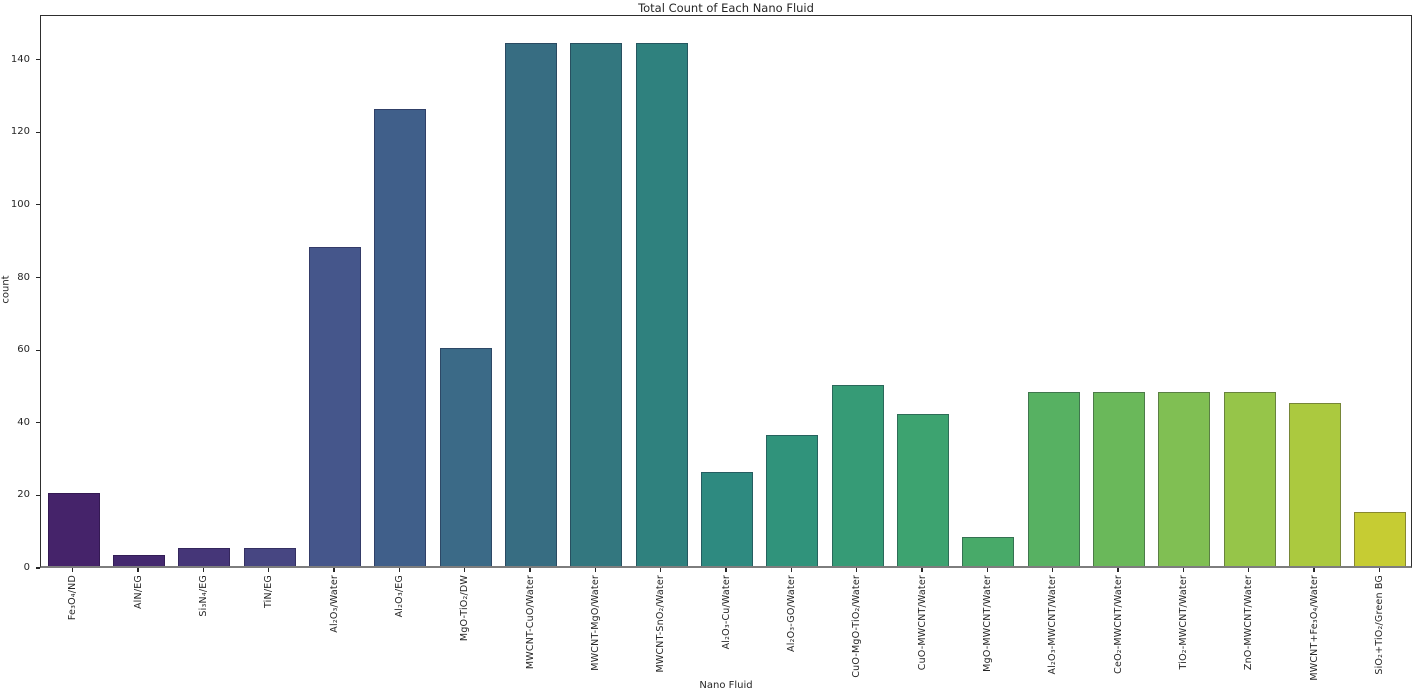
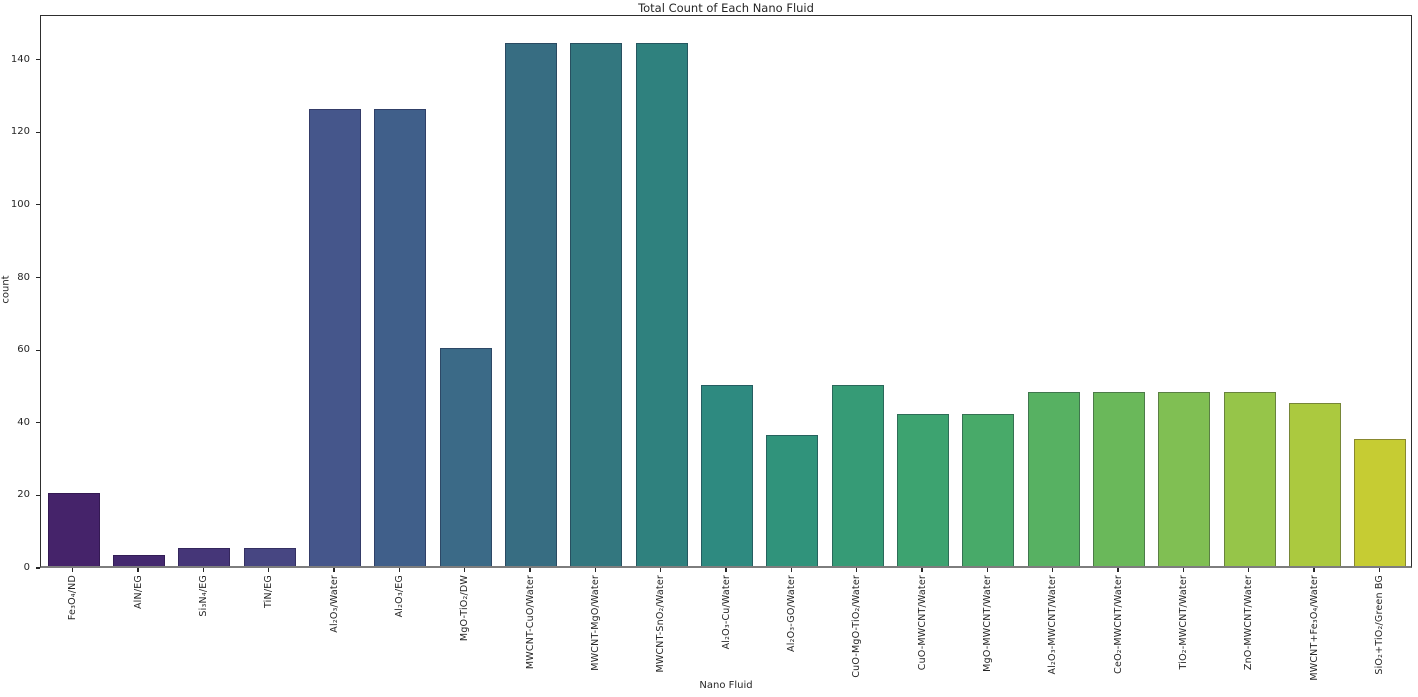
Al₂O₃/Water: 88 -> 126
Al₂O₃-Cu/Water: 26 -> 50
MgO-MWCNT/Water: 8 -> 42
SiO₂+TiO₂/Green BG: 15 -> 35
